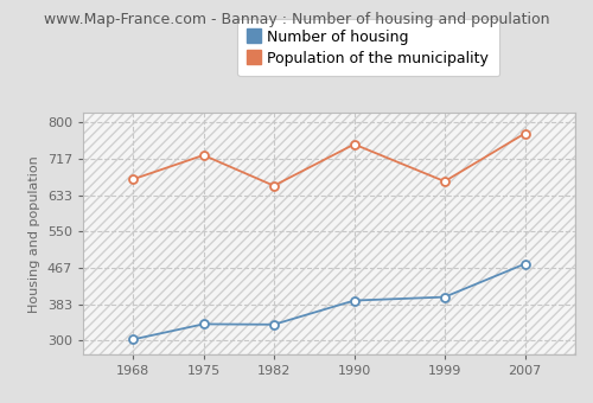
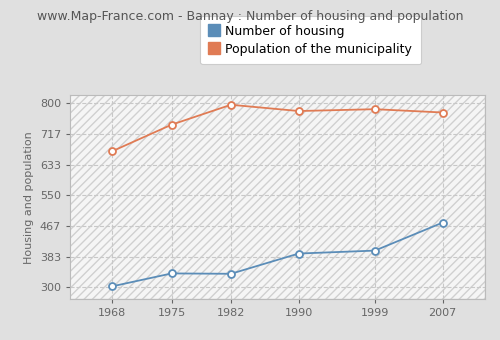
Population of the municipality/1975: 725 -> 742
Population of the municipality/1982: 655 -> 796
Population of the municipality/1990: 750 -> 779
Population of the municipality/1999: 665 -> 784
